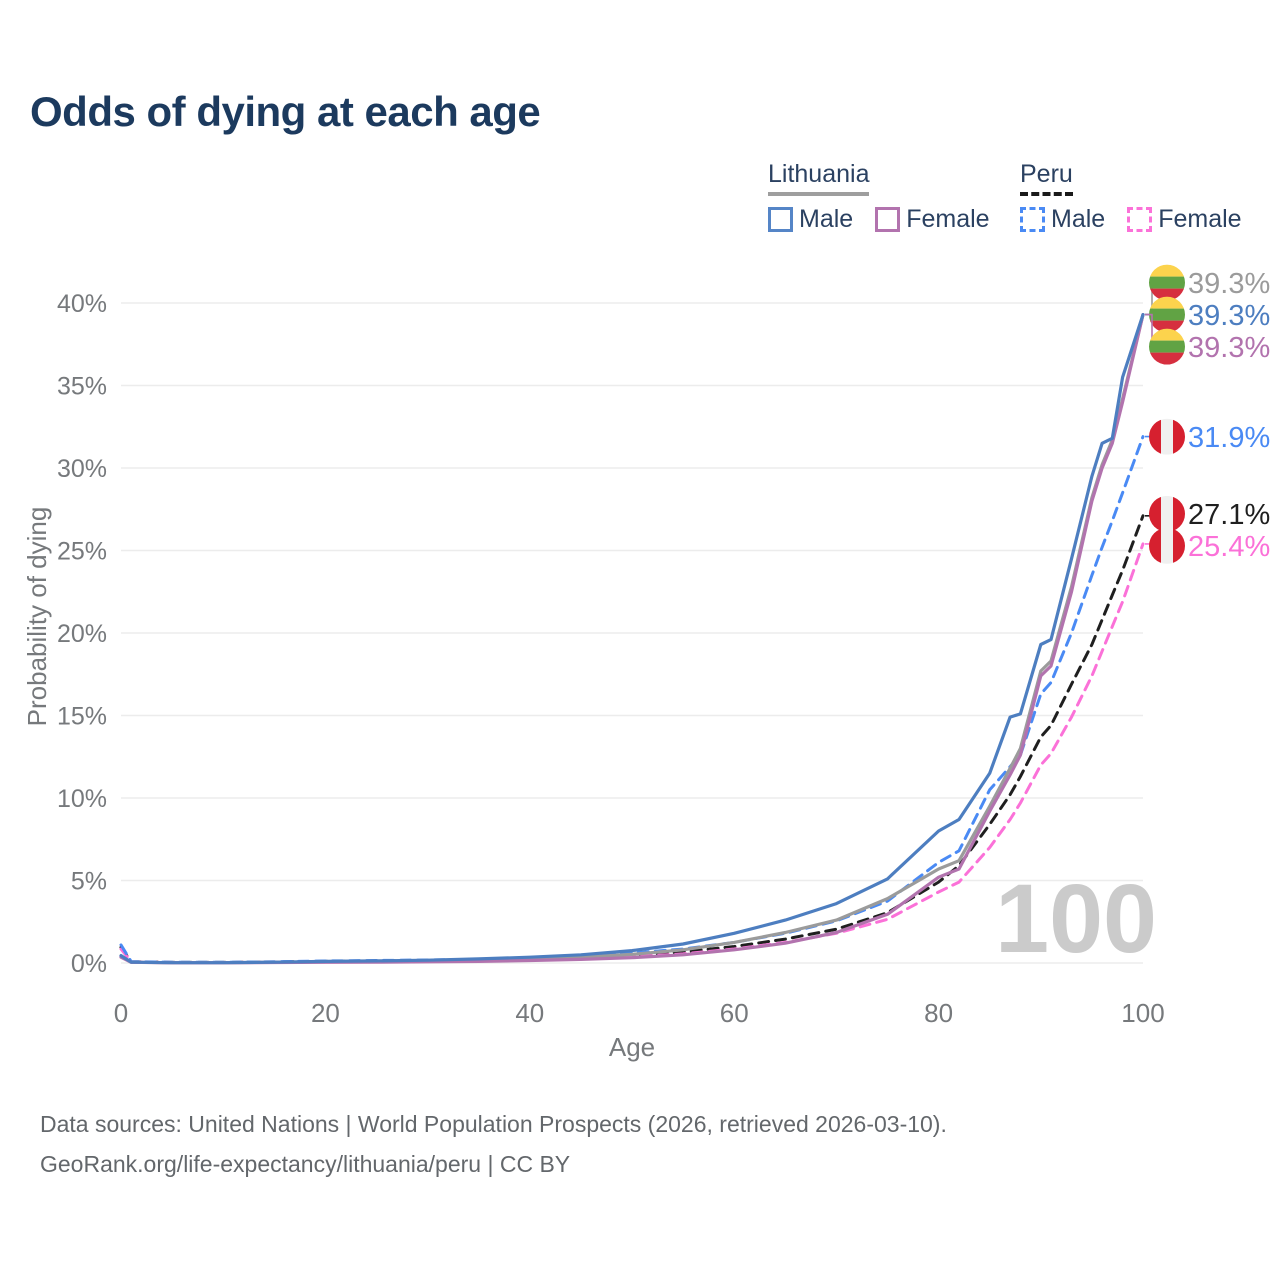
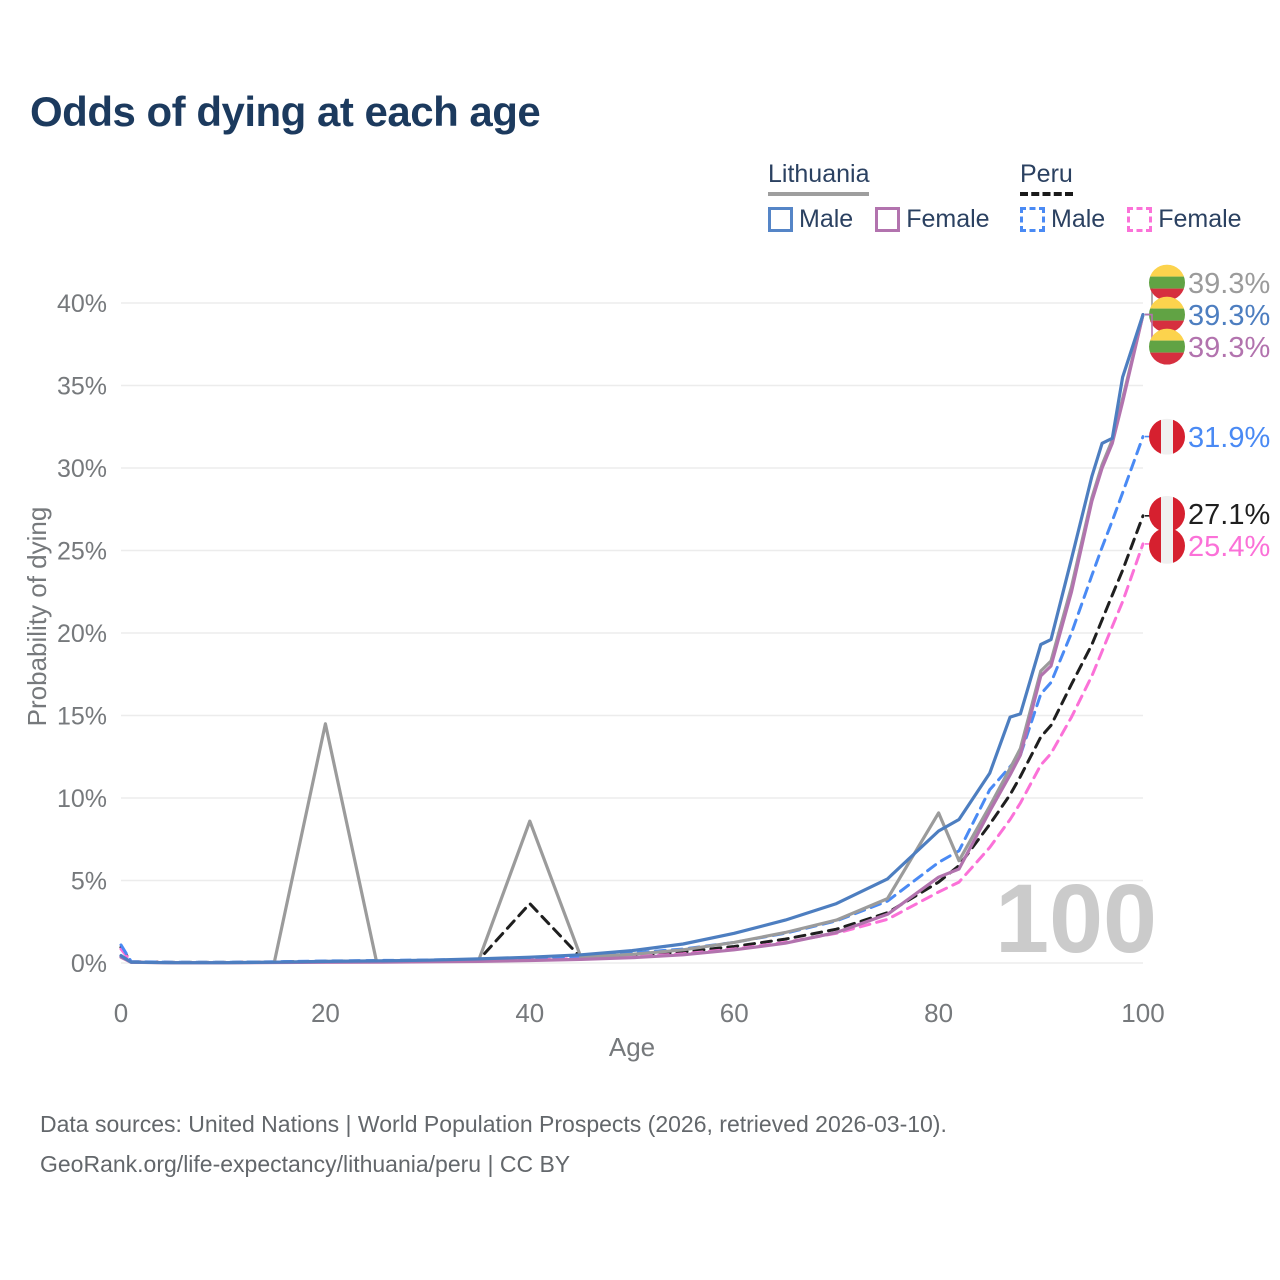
Lithuania/20: 0.1% -> 14.5%
Lithuania/40: 0.2% -> 8.6%
Peru/40: 0.2% -> 3.6%
Lithuania/80: 5.7% -> 9.1%
